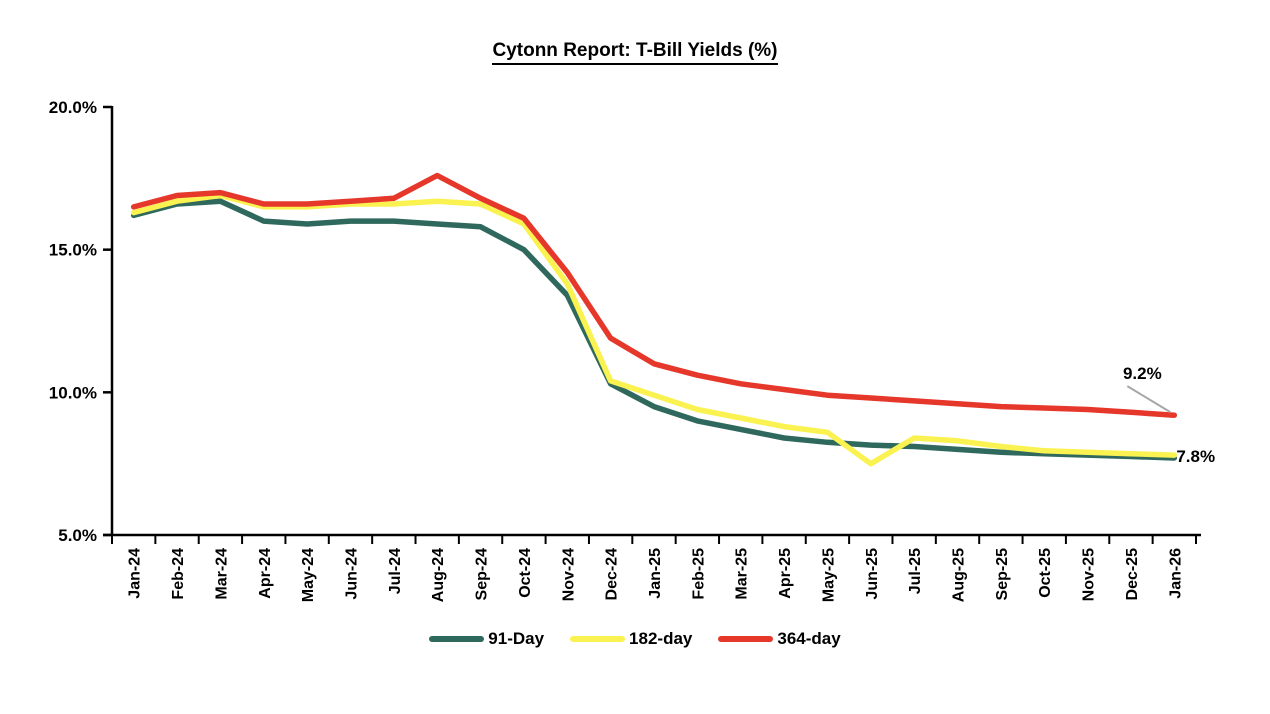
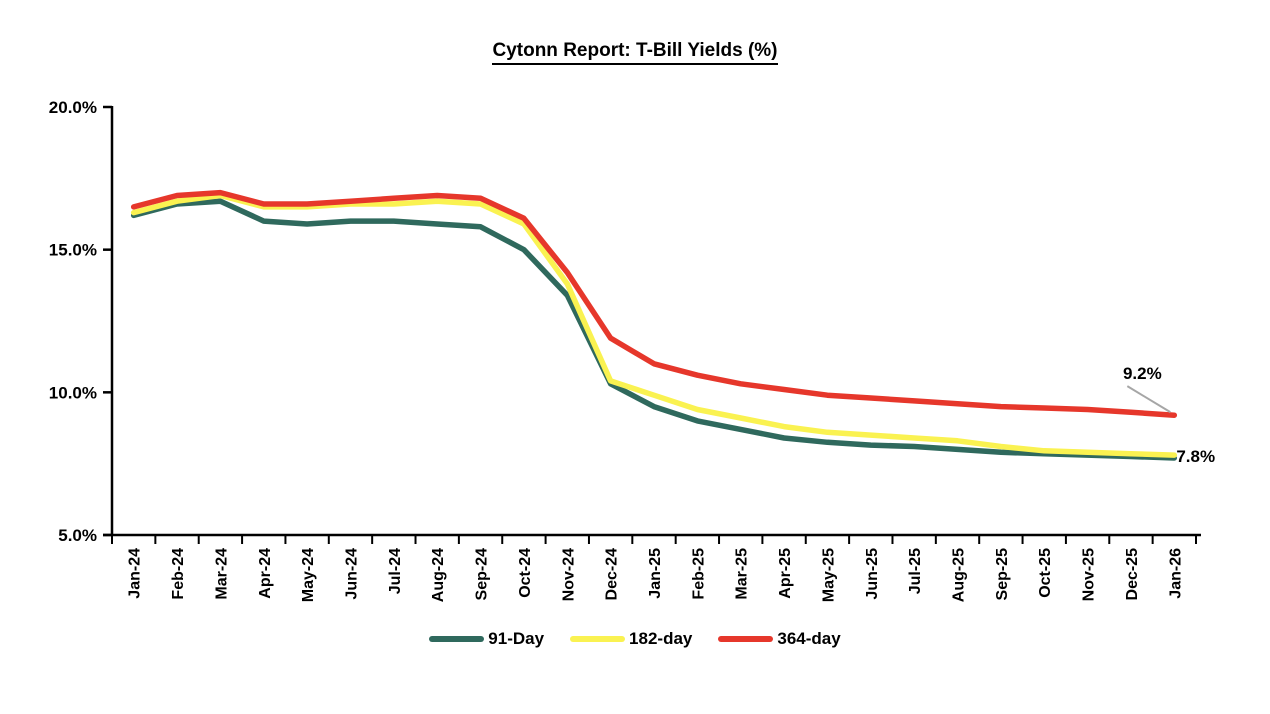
364-day/Aug-24: 17.6% -> 16.9%
182-day/Jun-25: 7.5% -> 8.5%
